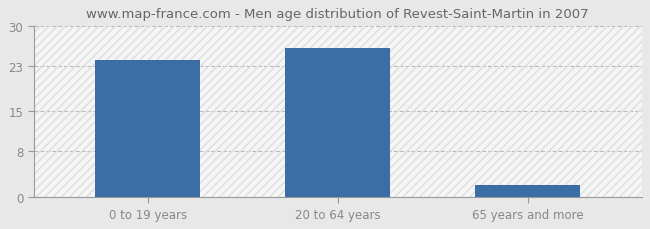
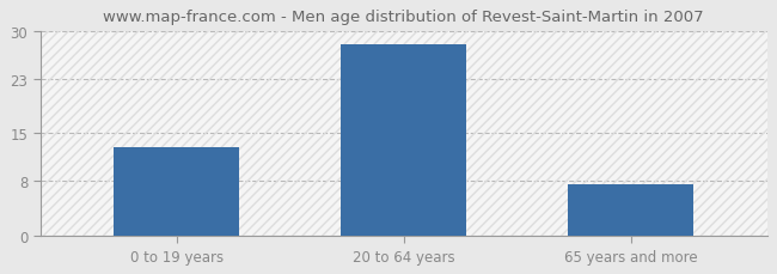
0 to 19 years: 24.0 -> 13.0
20 to 64 years: 26.0 -> 28.0
65 years and more: 2.0 -> 7.5
